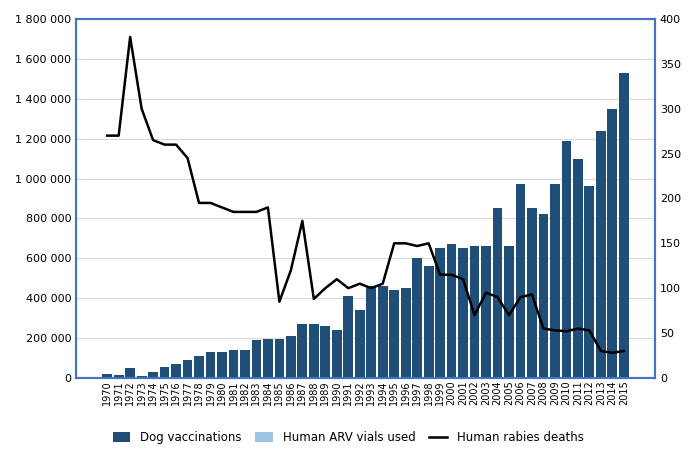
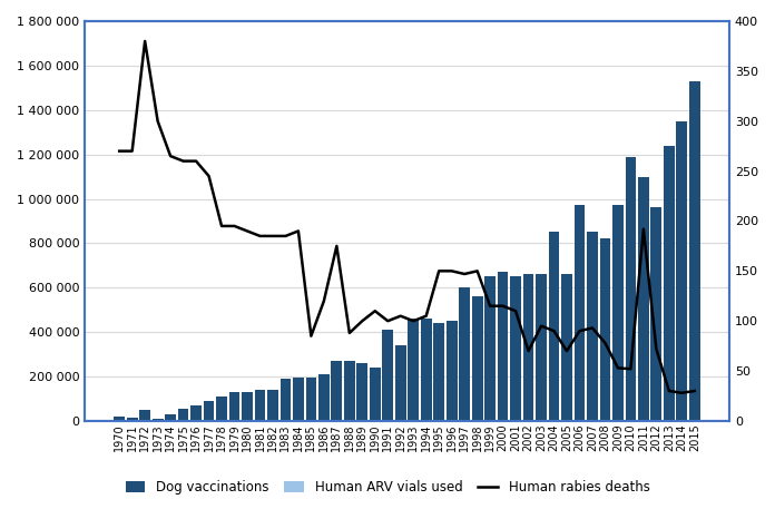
Human rabies deaths/2008: 55 -> 78
Human rabies deaths/2011: 55 -> 192
Human rabies deaths/2012: 53 -> 72
